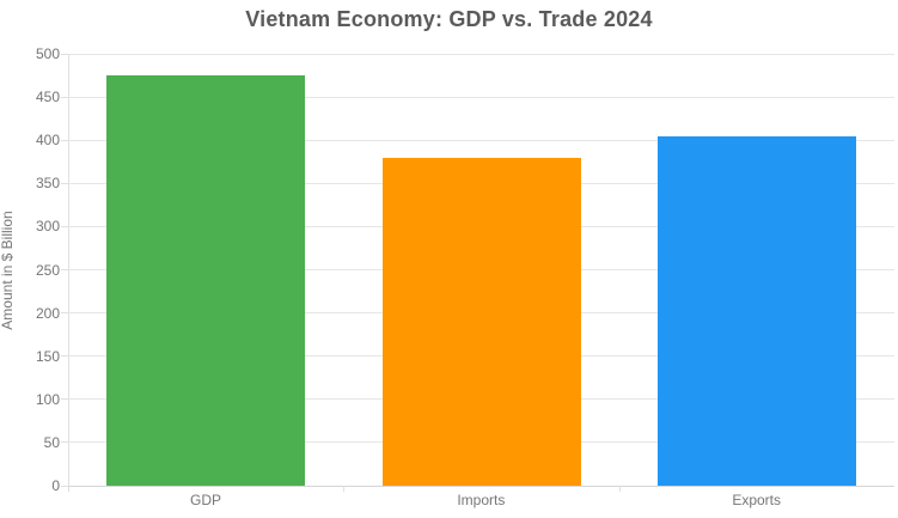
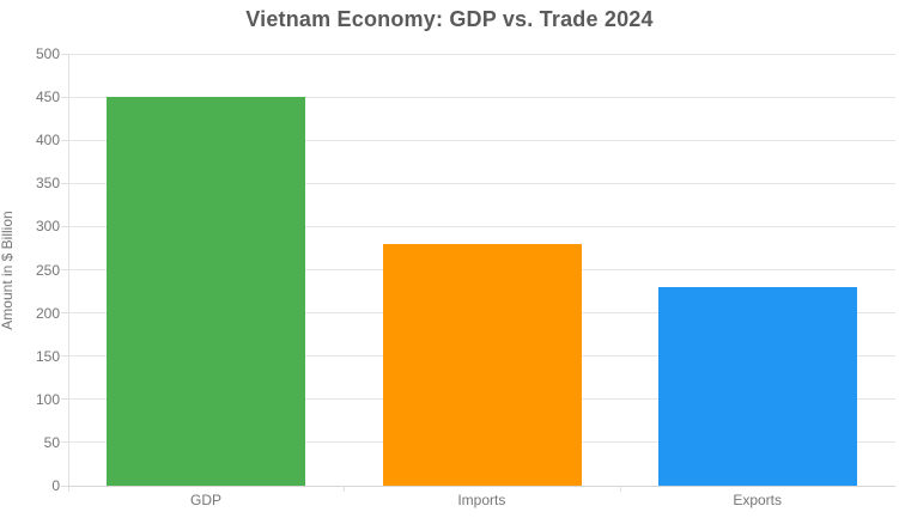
GDP: 480 -> 450
Imports: 380 -> 280
Exports: 400 -> 230
